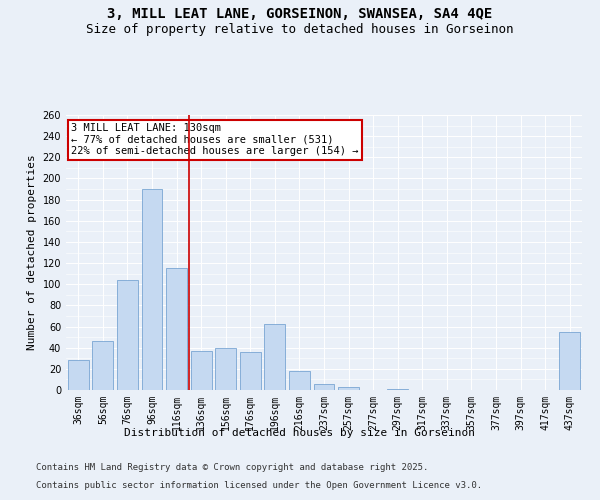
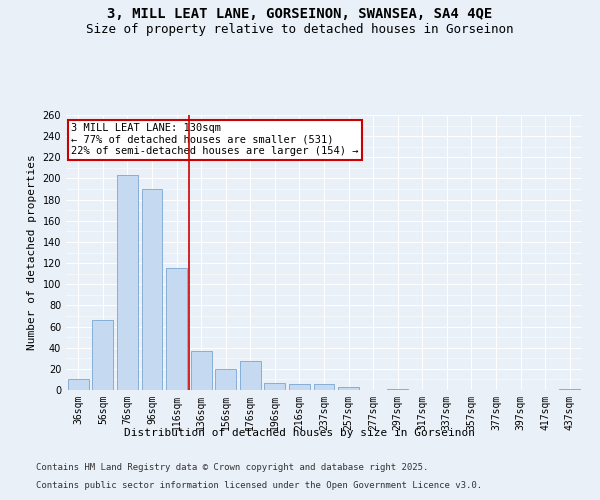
36sqm: 28 -> 10
56sqm: 46 -> 66
76sqm: 104 -> 203
156sqm: 40 -> 20
176sqm: 36 -> 27
196sqm: 62 -> 7
216sqm: 18 -> 6
437sqm: 55 -> 1
